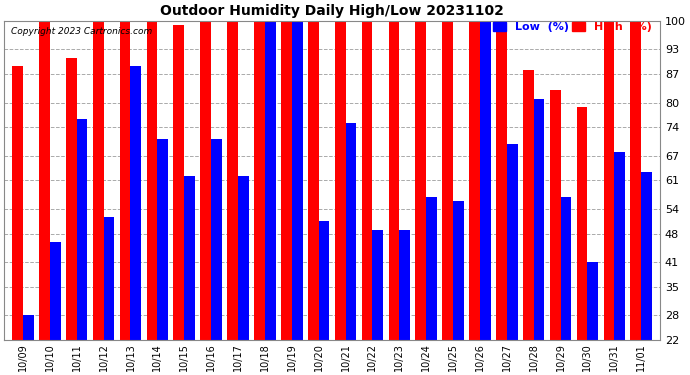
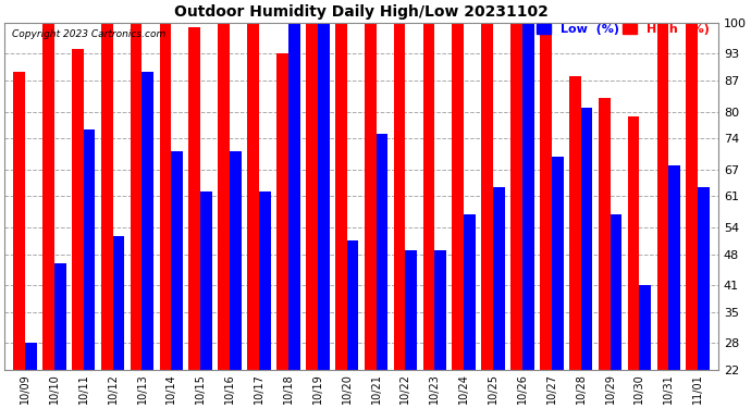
High (%)/10/11: 91 -> 94
High (%)/10/18: 100 -> 93
Low (%)/10/25: 56 -> 63
